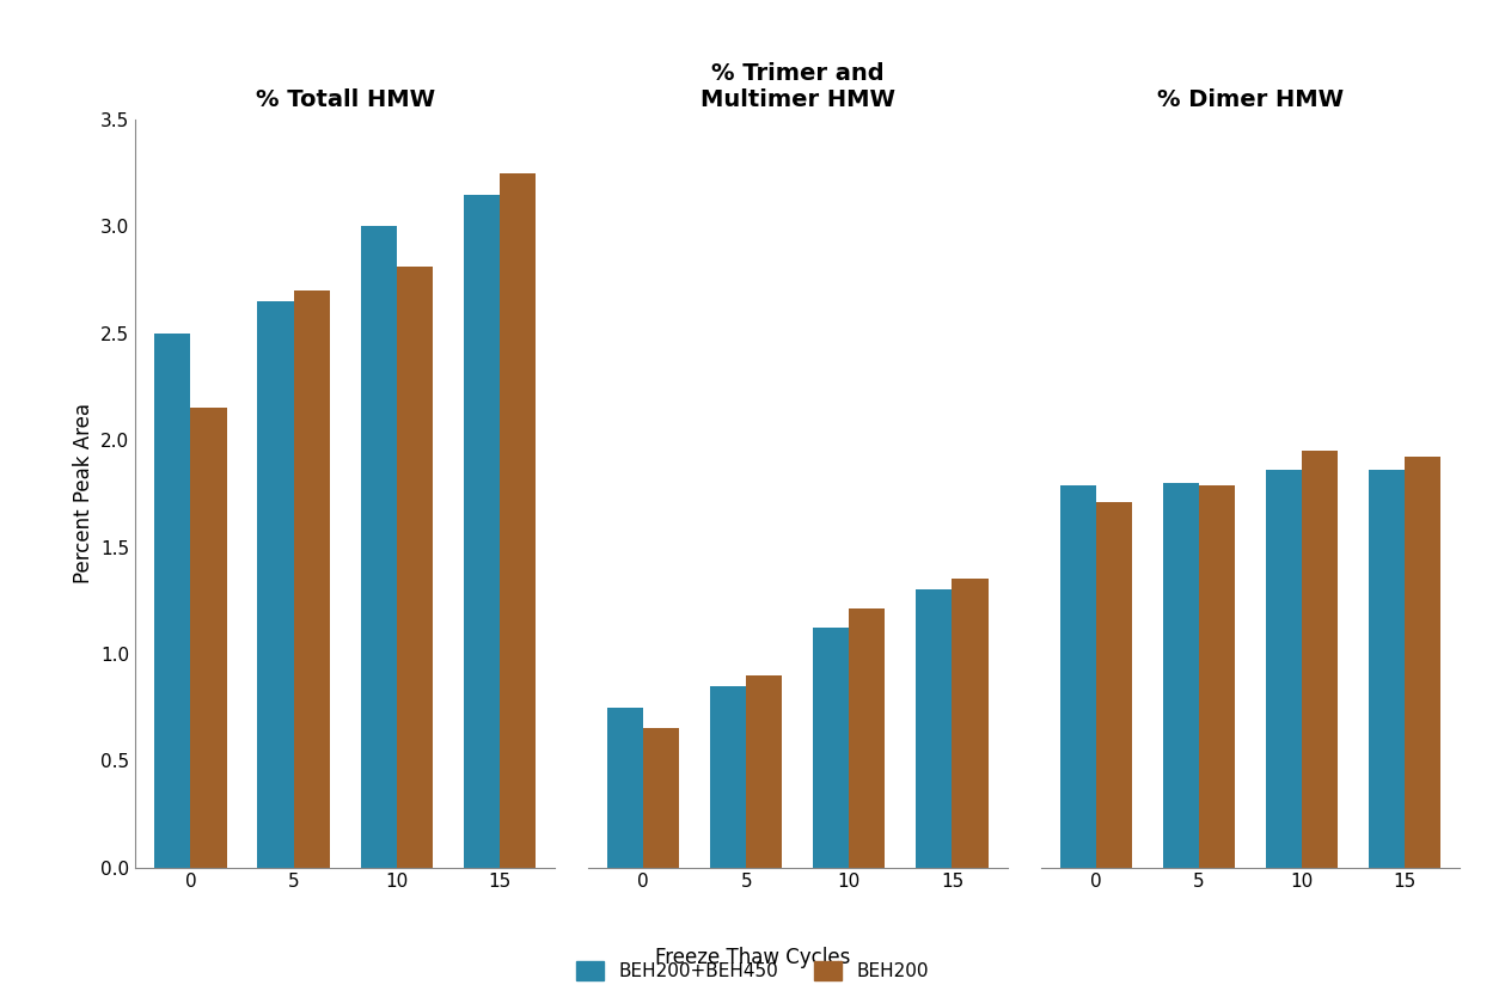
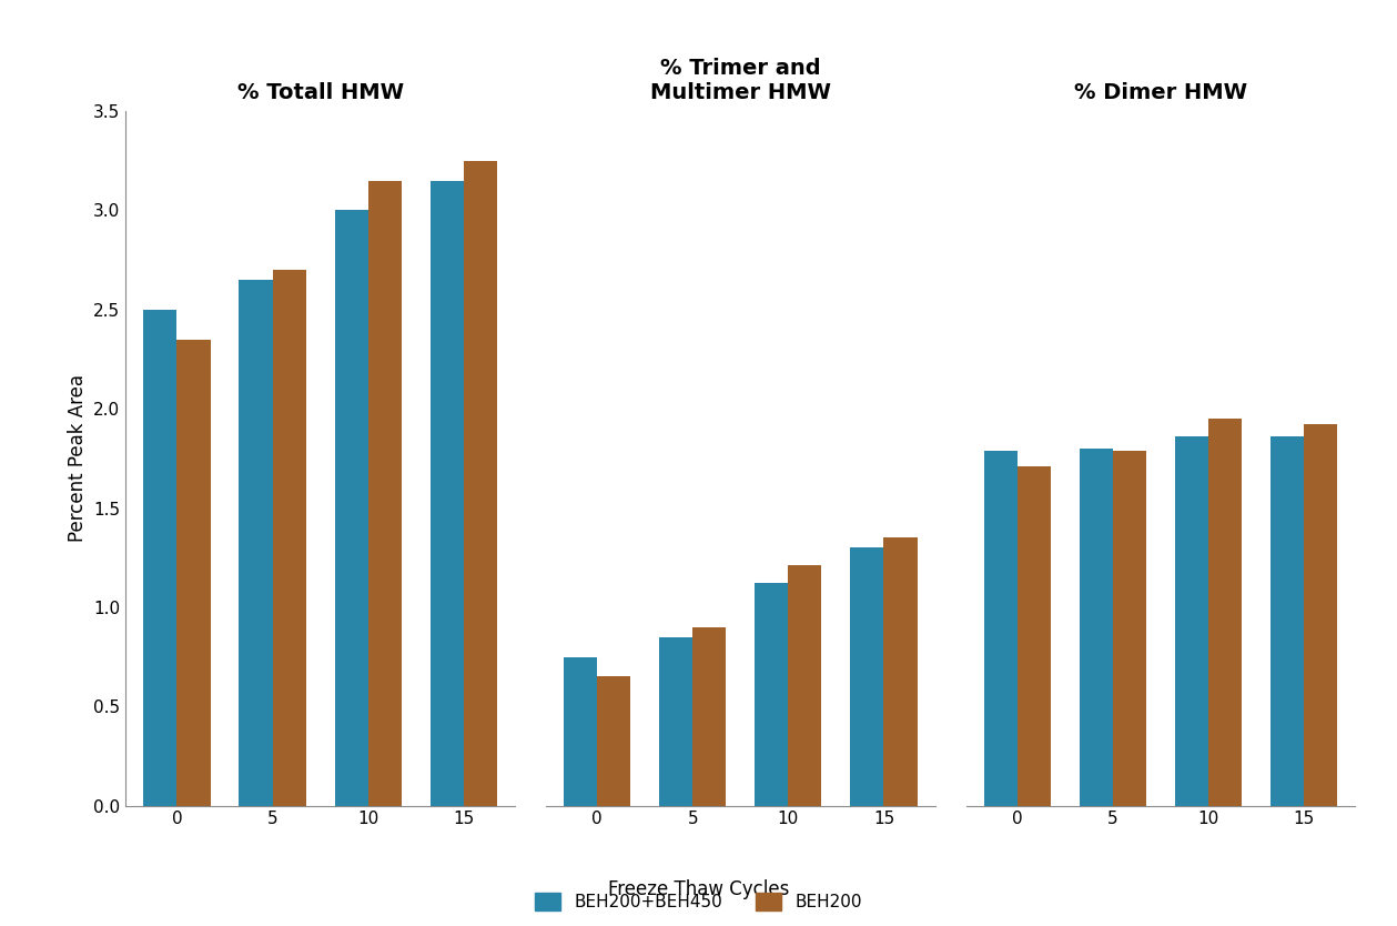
% Totall HMW/BEH200/0: 2.15 -> 2.35
% Totall HMW/BEH200/10: 2.81 -> 3.15
